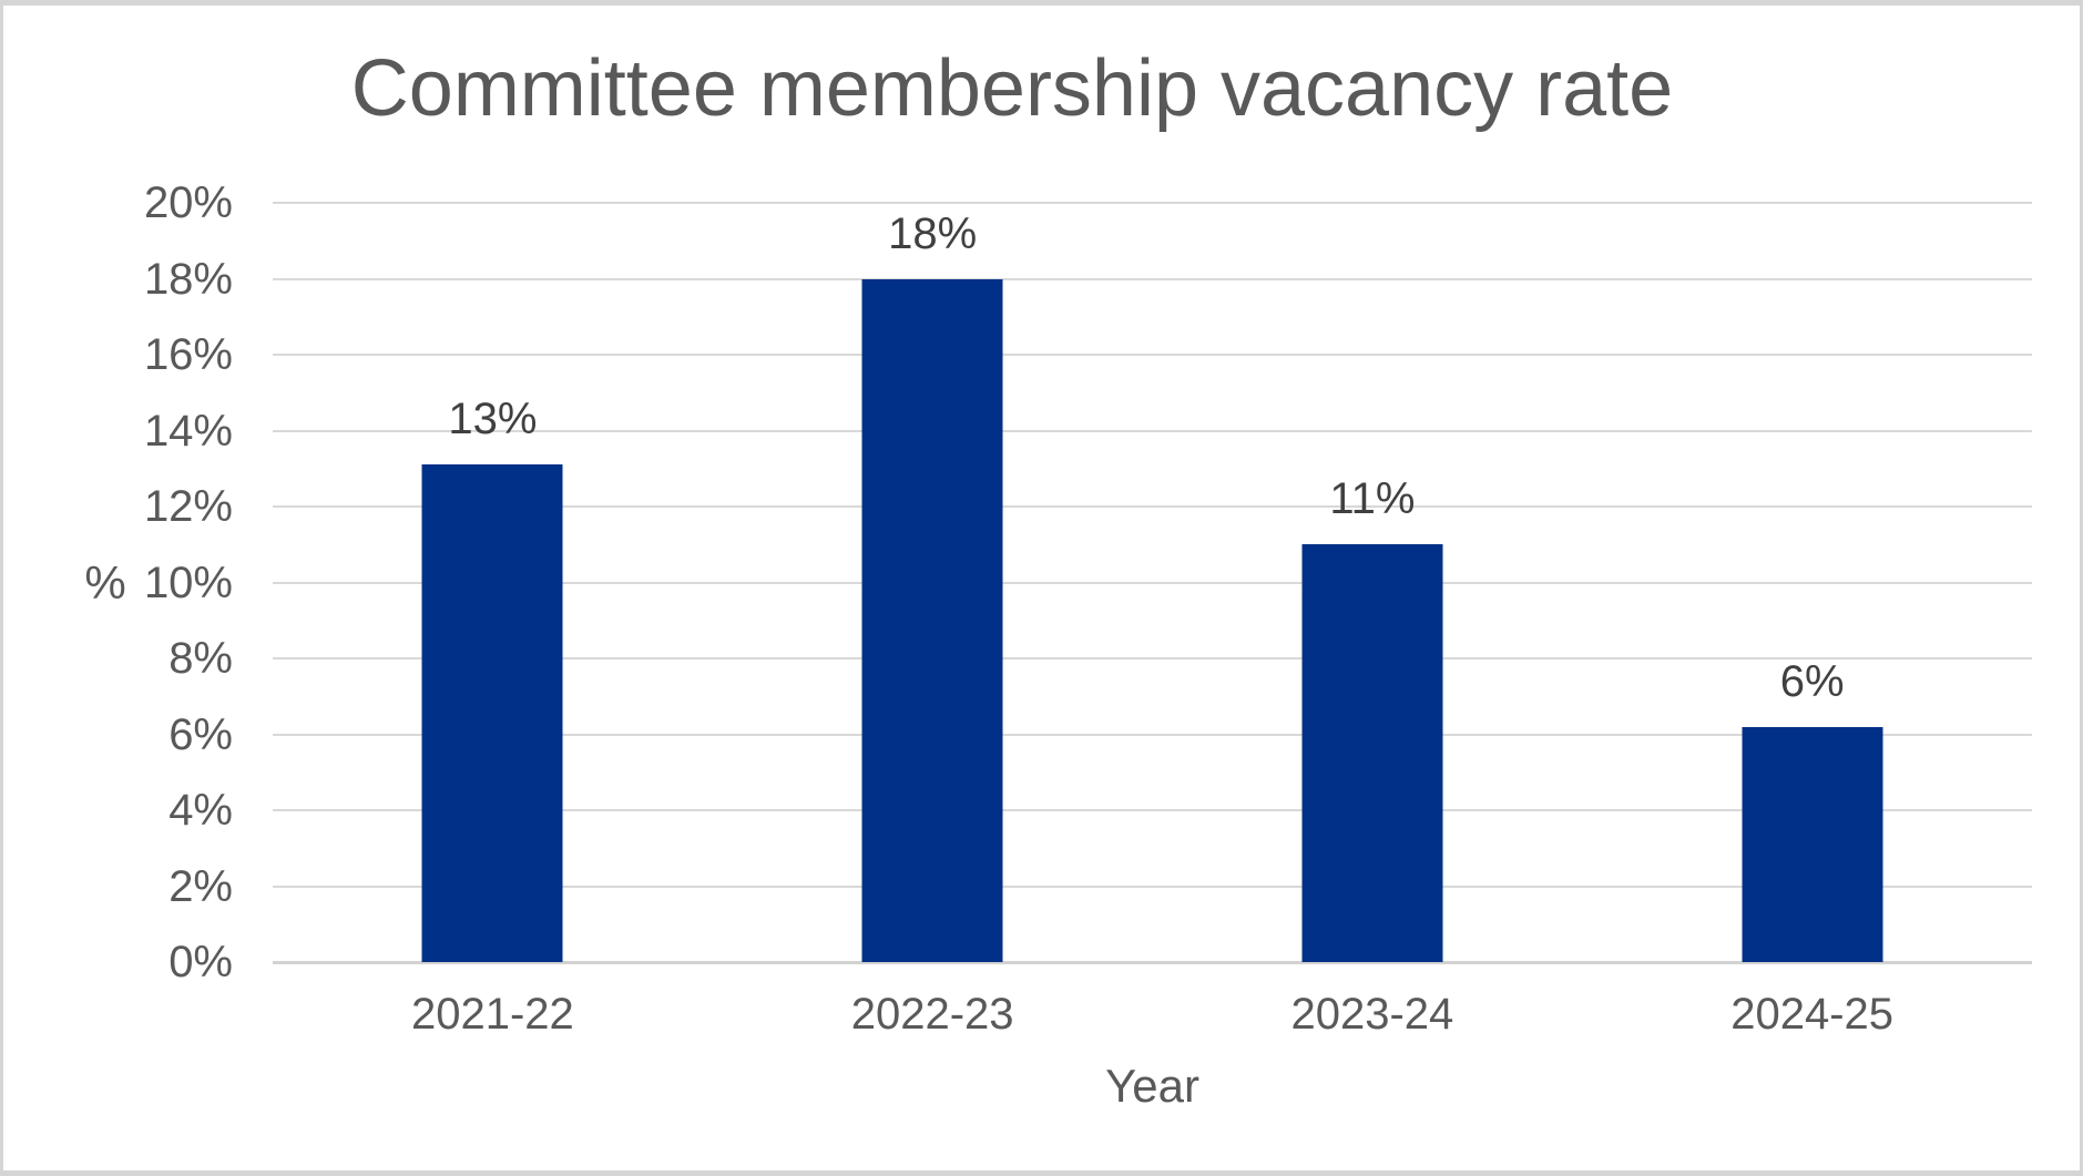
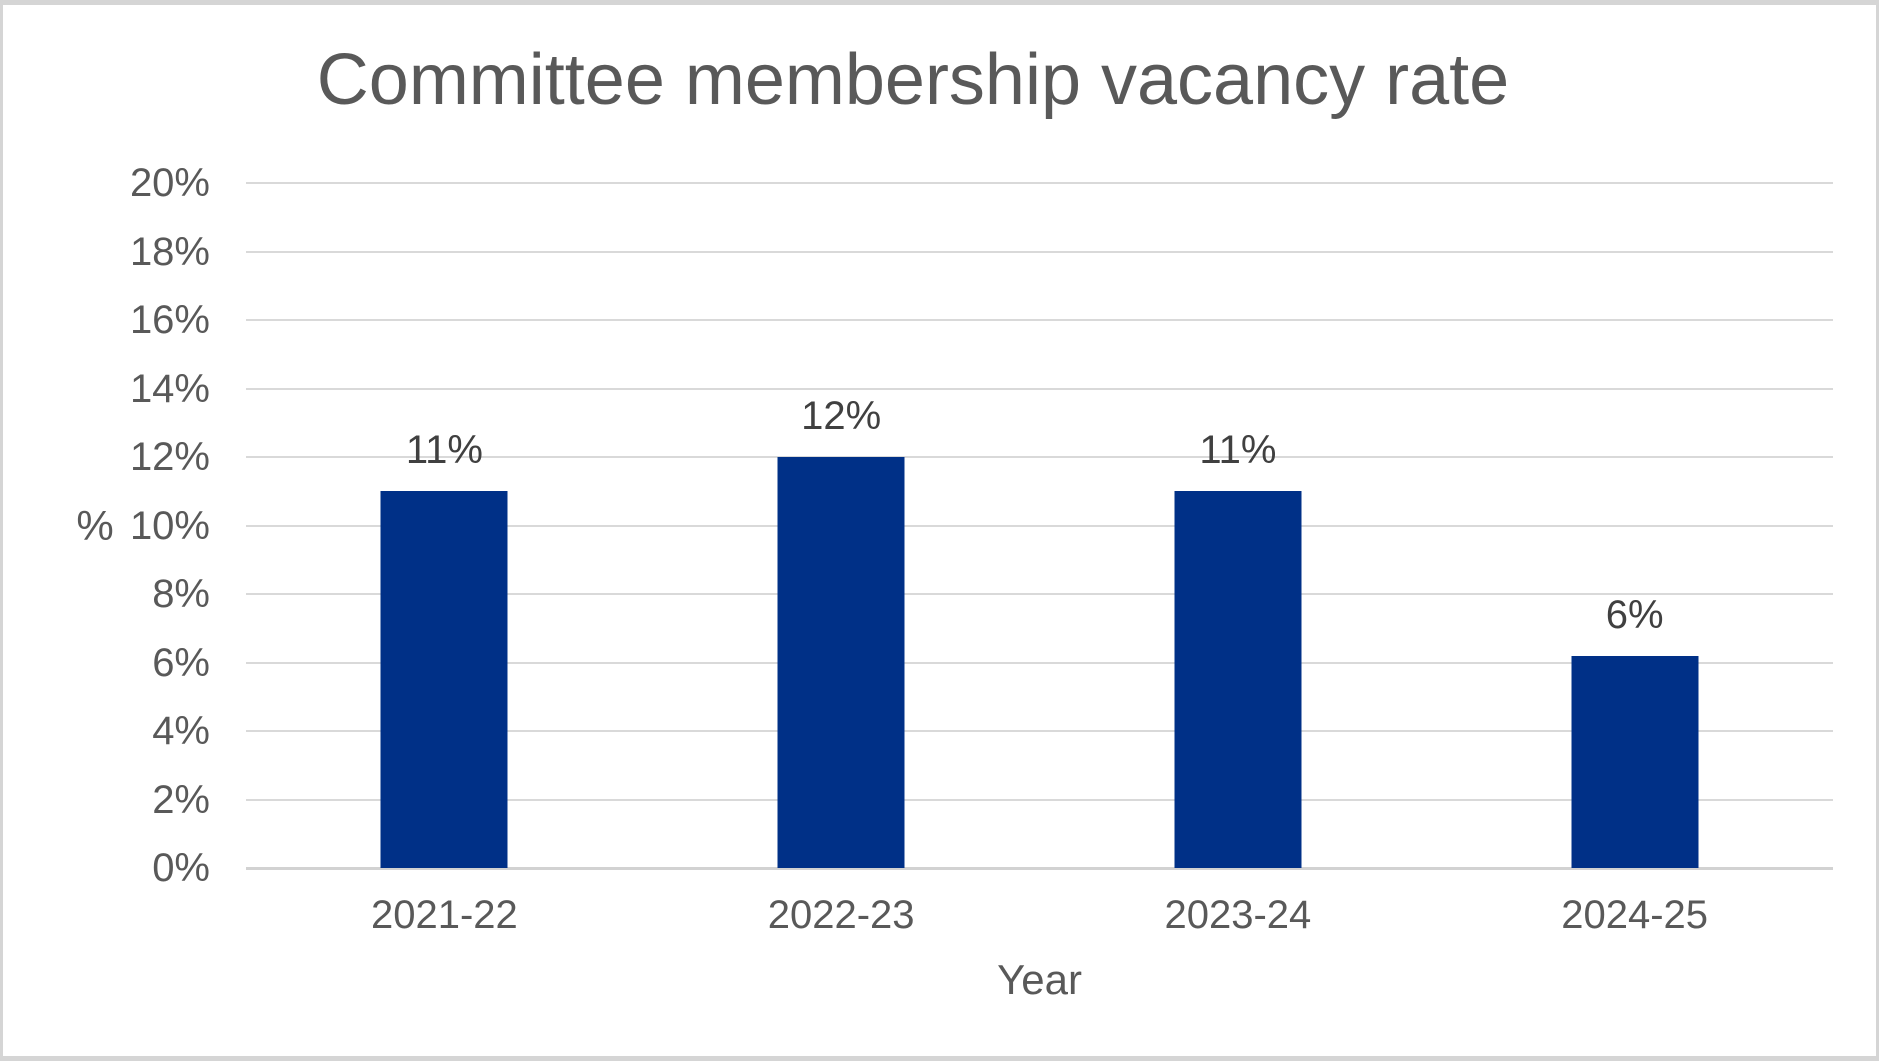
2021-22: 13% -> 11%
2022-23: 18% -> 12%
